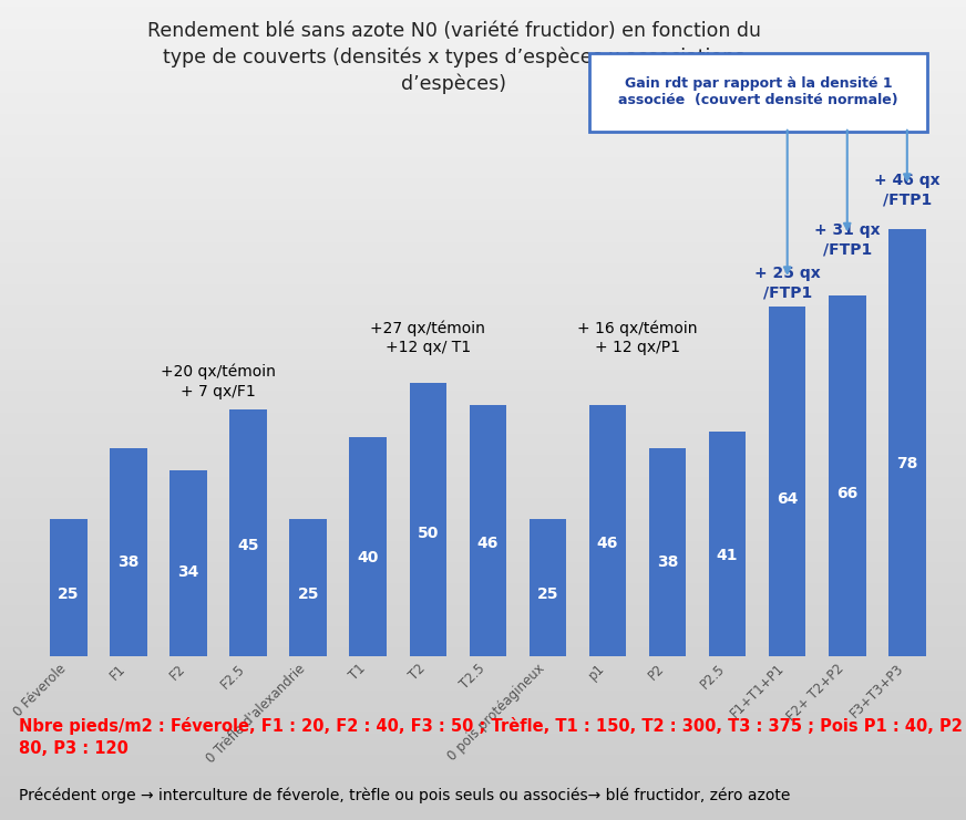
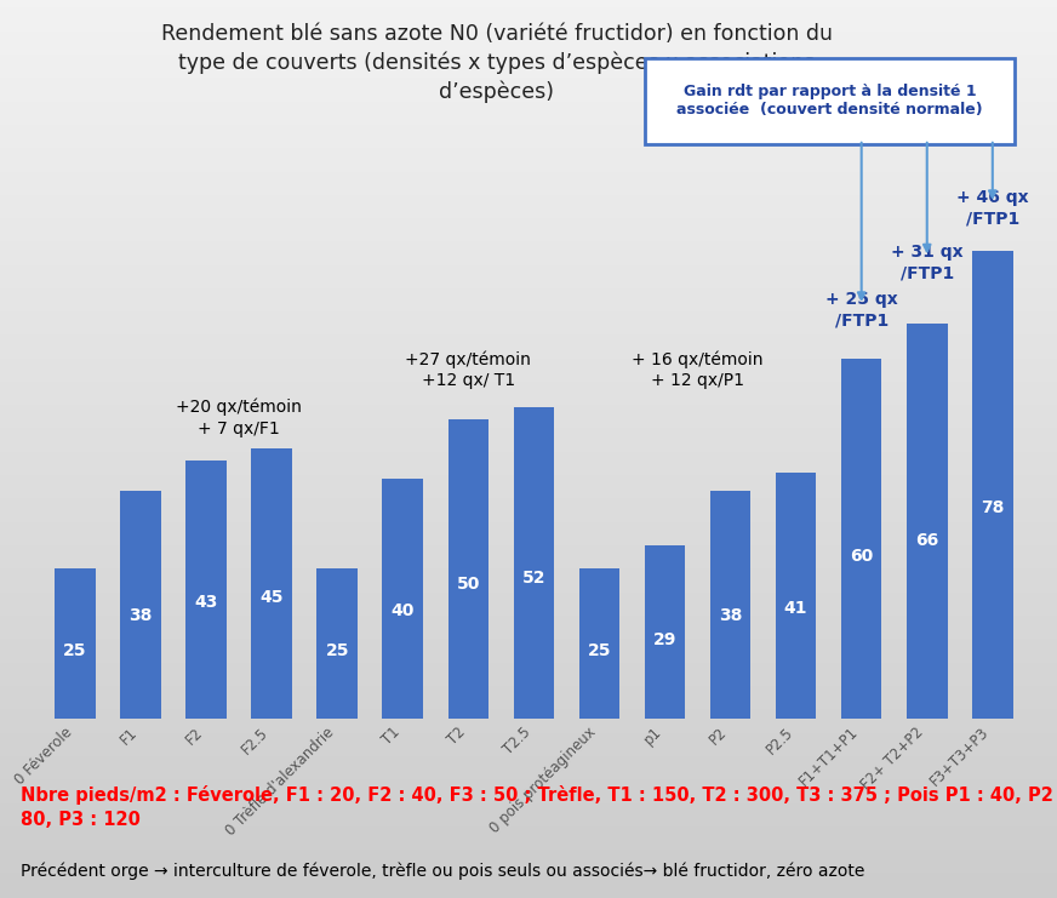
F2: 34 -> 43
T2.5: 46 -> 52
p1: 46 -> 29
F1+T1+P1: 64 -> 60
